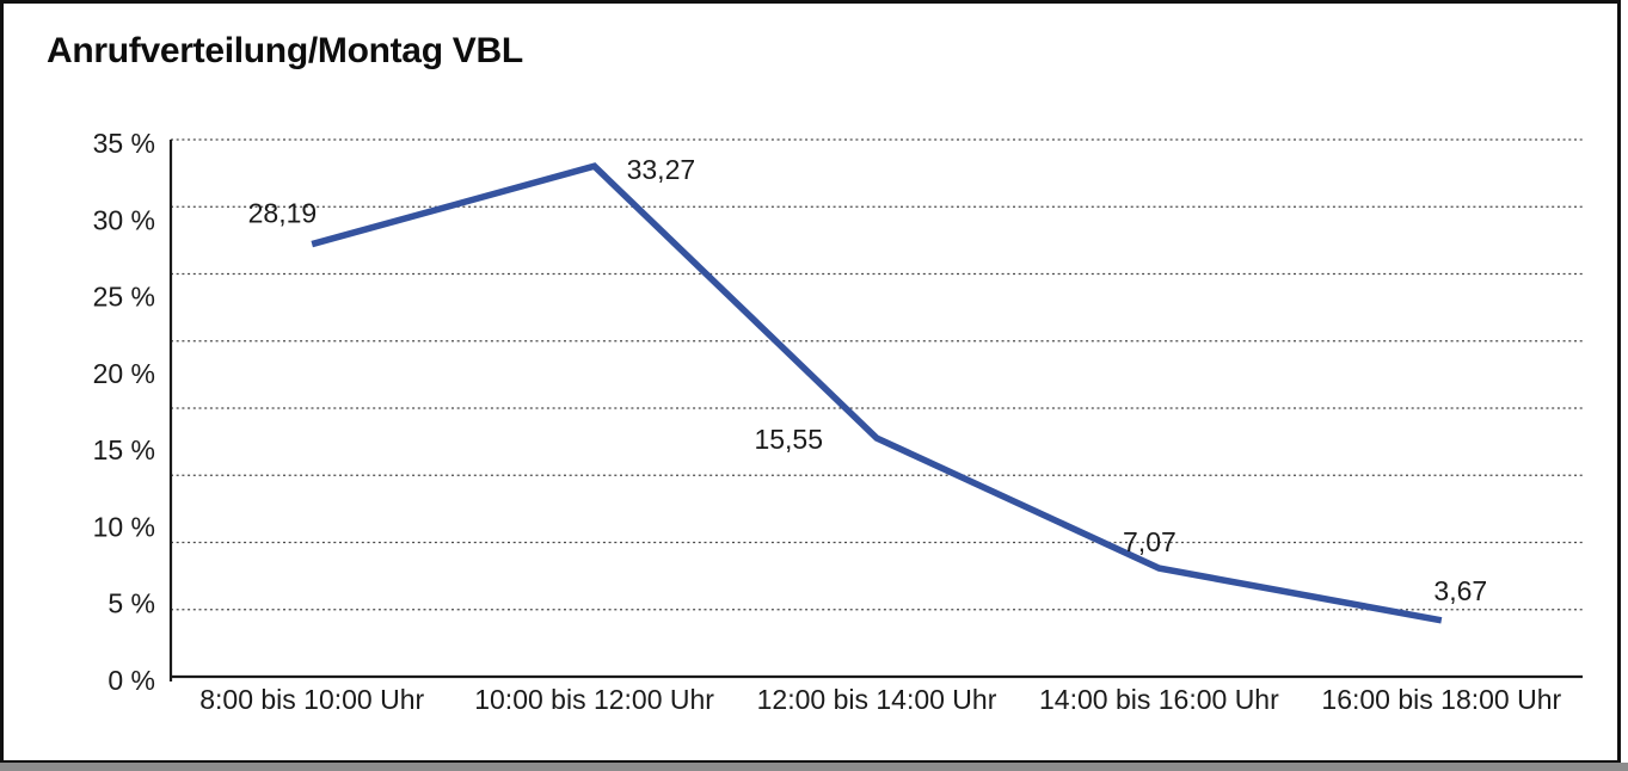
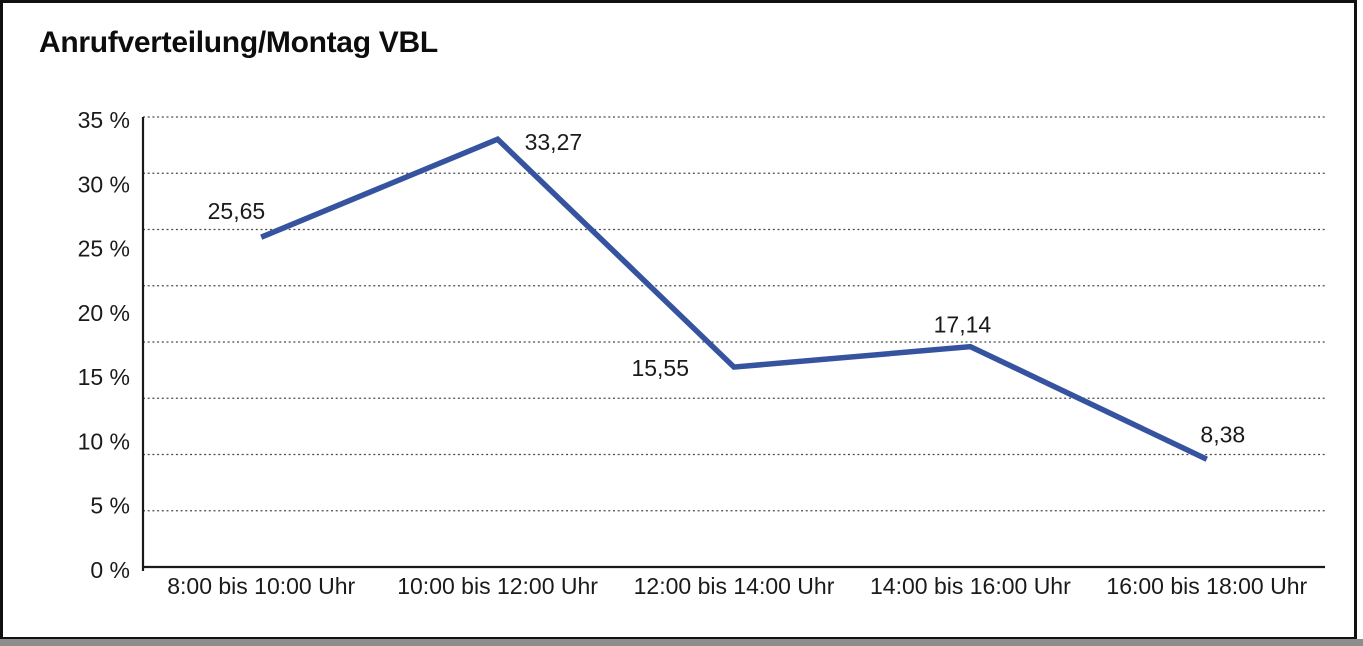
8:00 bis 10:00 Uhr: 28,19 -> 25,65
14:00 bis 16:00 Uhr: 7,07 -> 17,14
16:00 bis 18:00 Uhr: 3,67 -> 8,38
